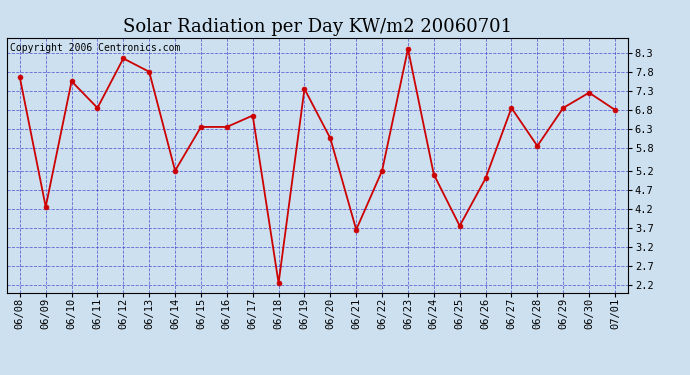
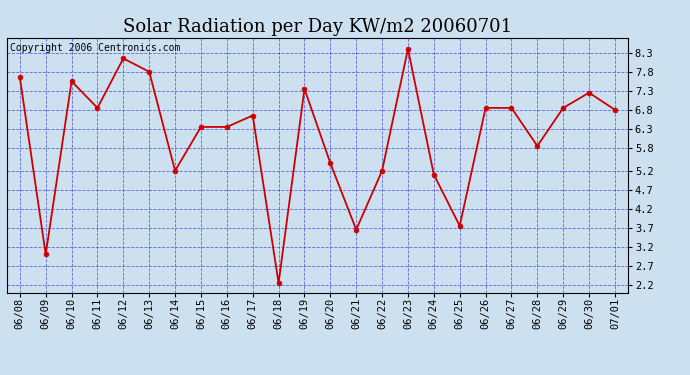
06/09: 4.25 -> 3.00
06/20: 6.05 -> 5.40
06/26: 5.00 -> 6.85
